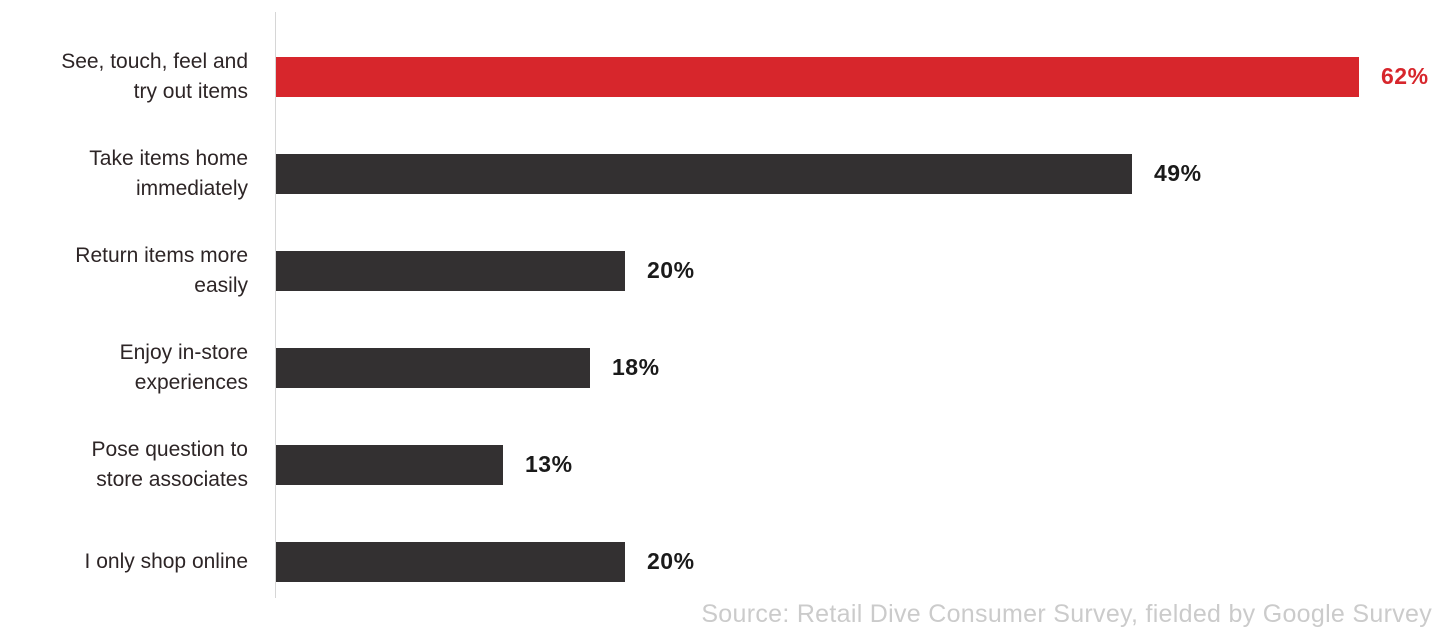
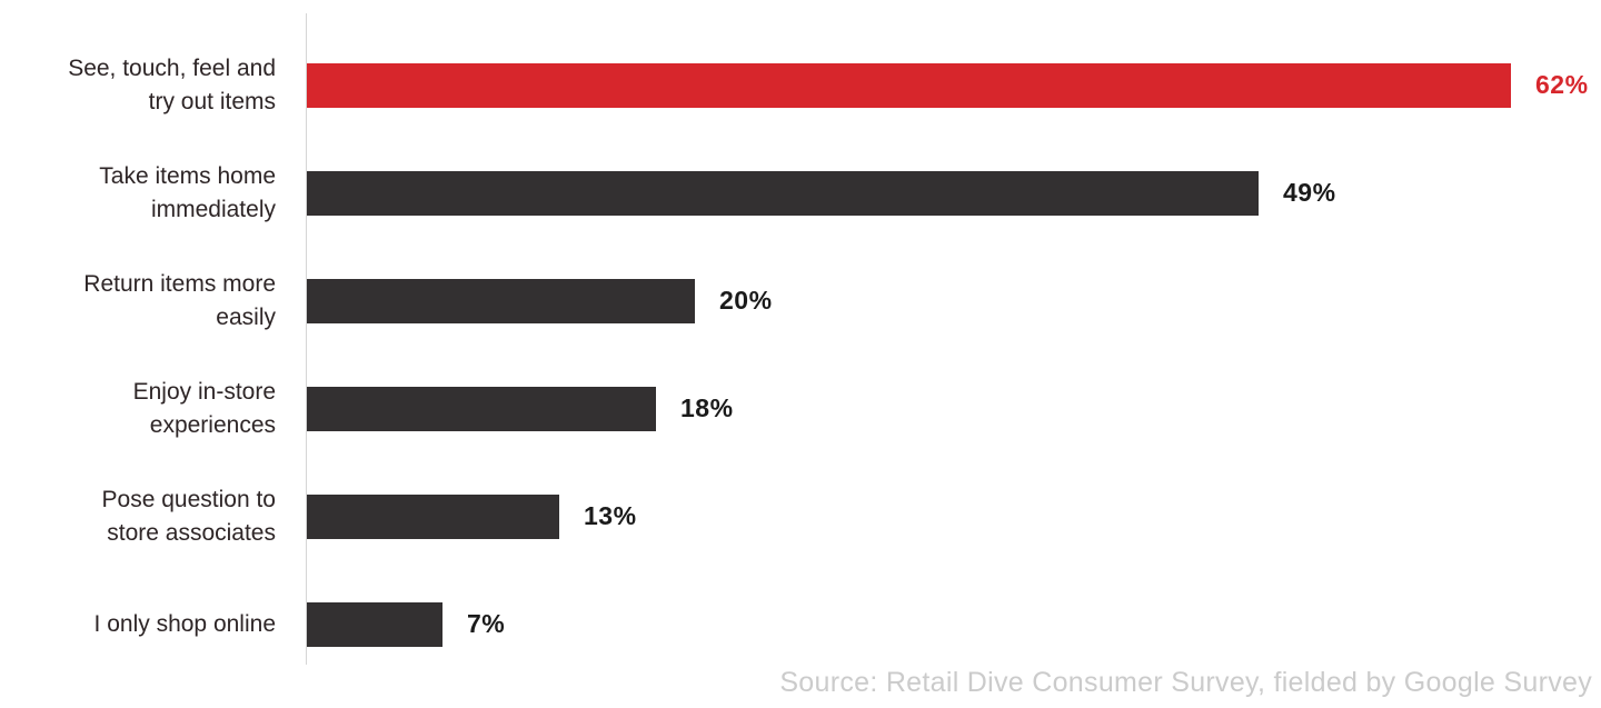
I only shop online: 20% -> 7%
